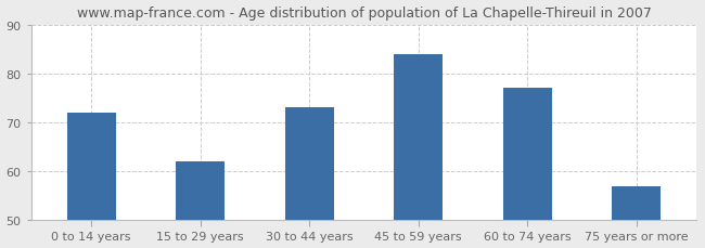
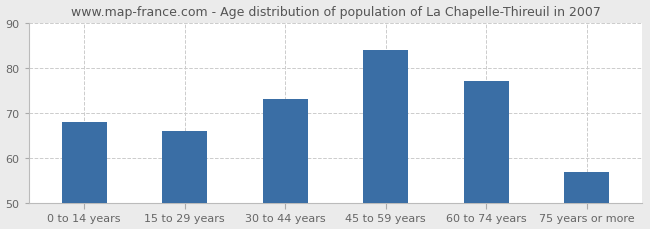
0 to 14 years: 72 -> 68
15 to 29 years: 62 -> 66
